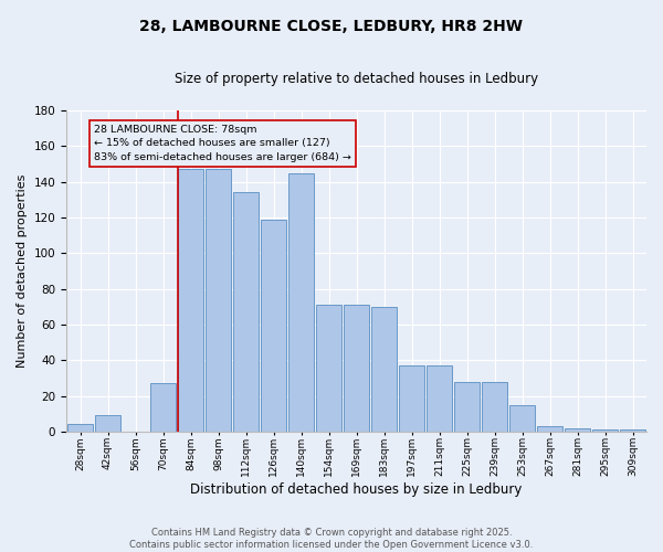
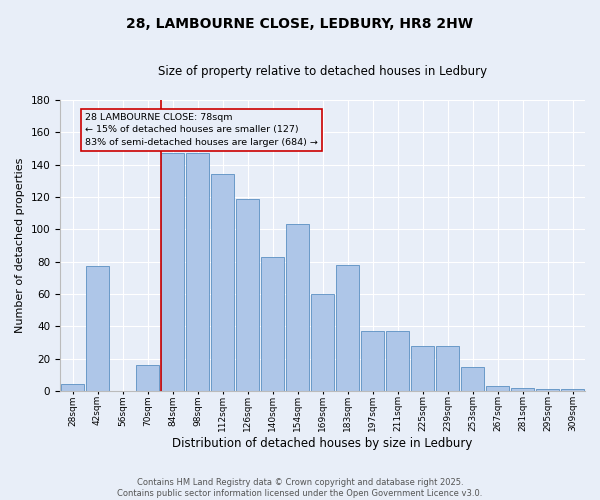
42sqm: 9 -> 77
70sqm: 27 -> 16
140sqm: 145 -> 83
154sqm: 71 -> 103
169sqm: 71 -> 60
183sqm: 70 -> 78
